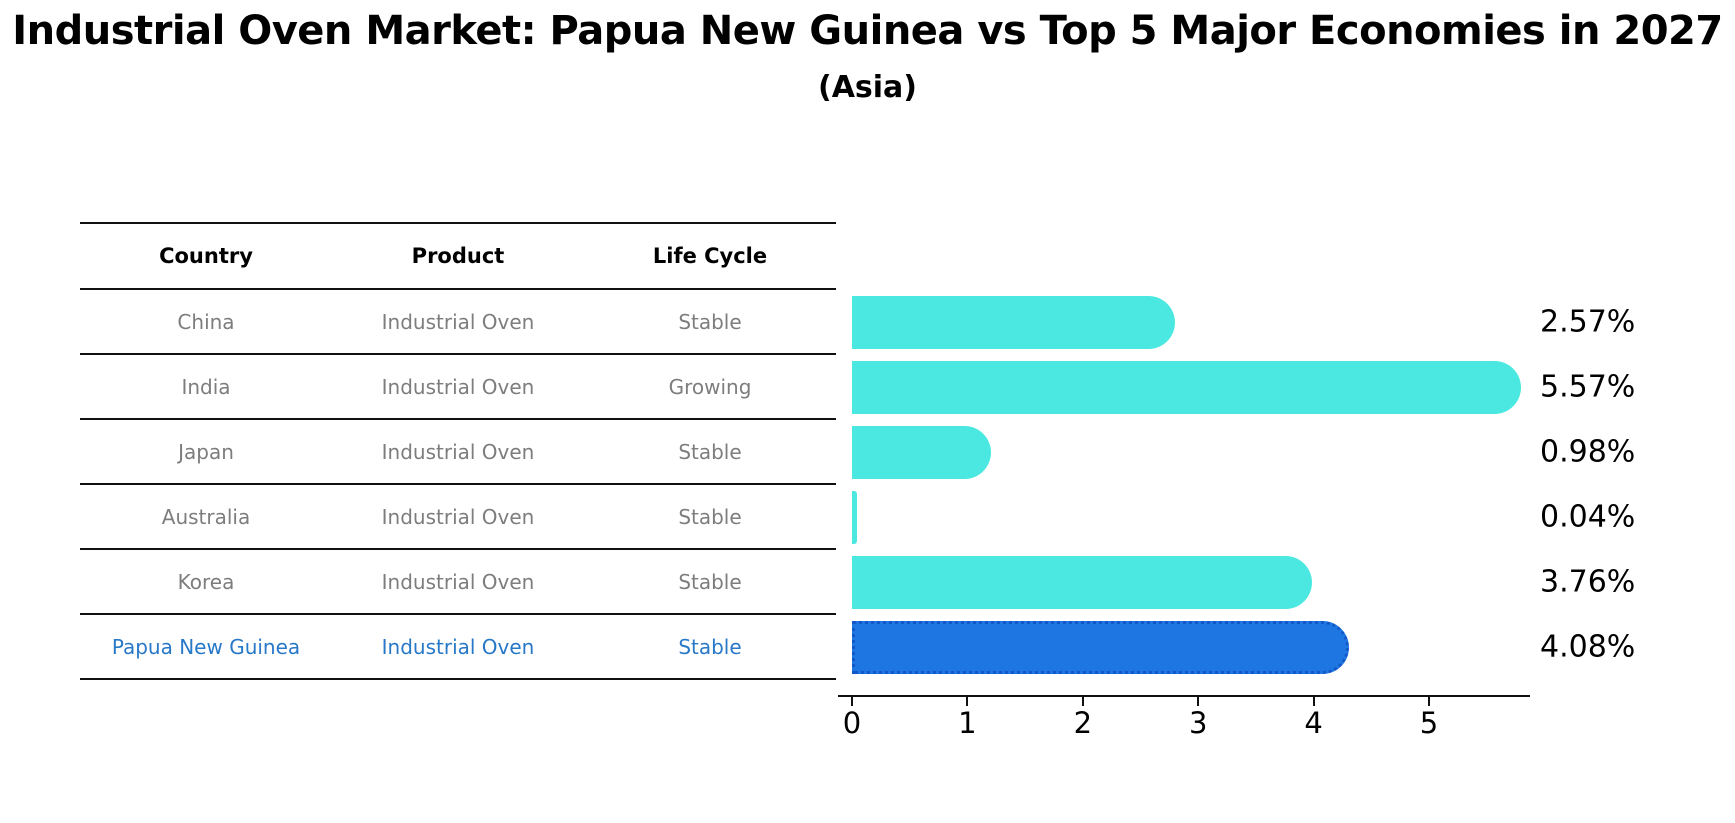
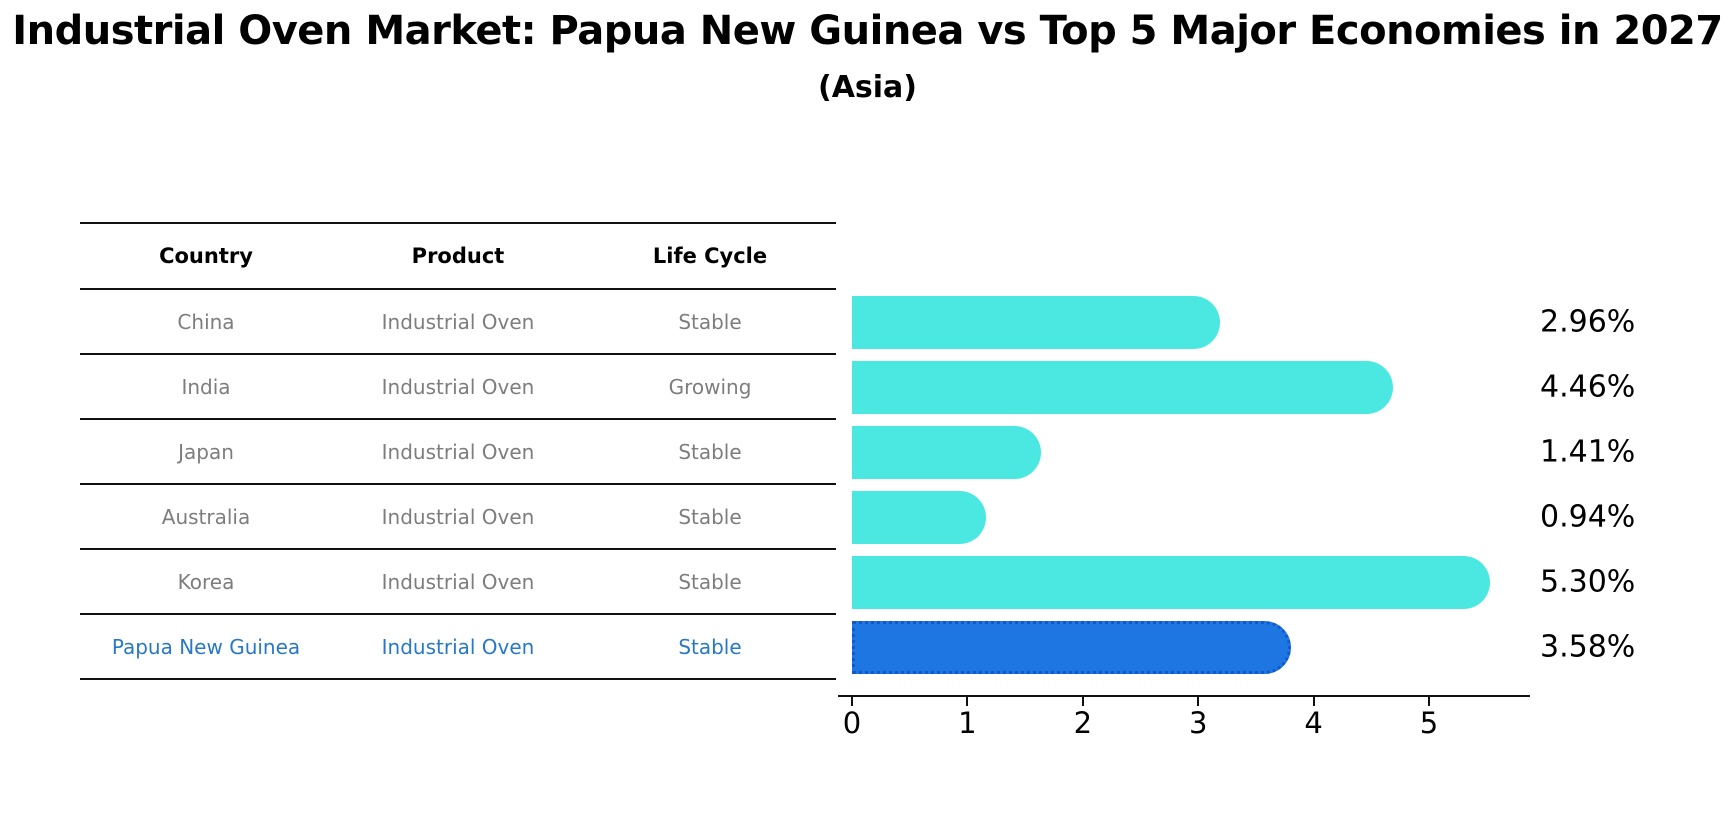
China: 2.57% -> 2.96%
India: 5.57% -> 4.46%
Japan: 0.98% -> 1.41%
Australia: 0.04% -> 0.94%
Korea: 3.76% -> 5.30%
Papua New Guinea: 4.08% -> 3.58%
